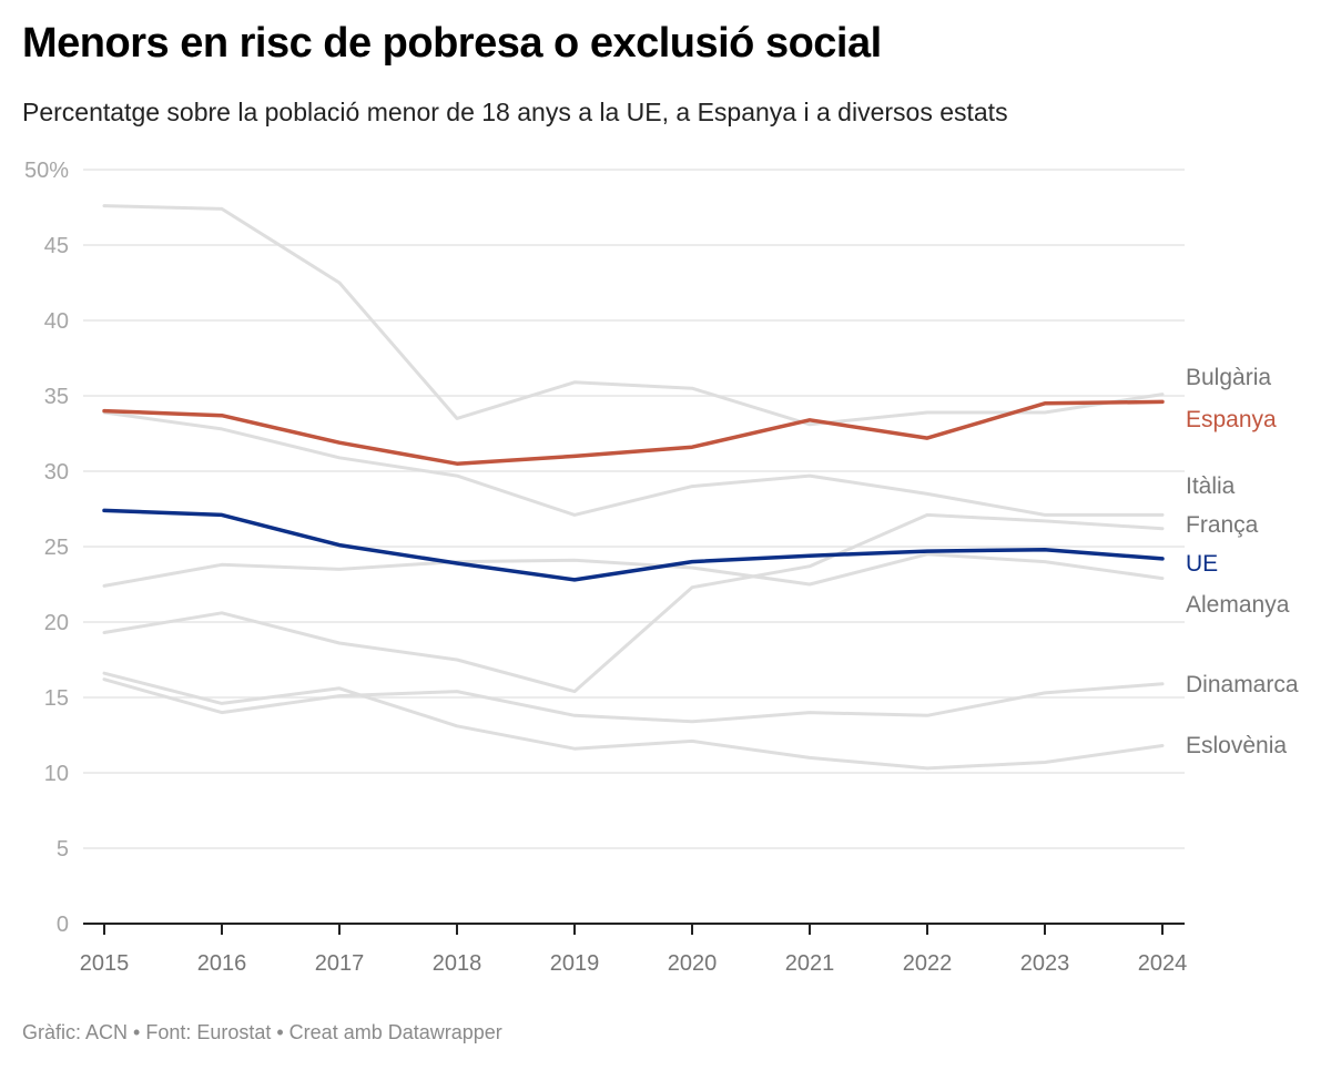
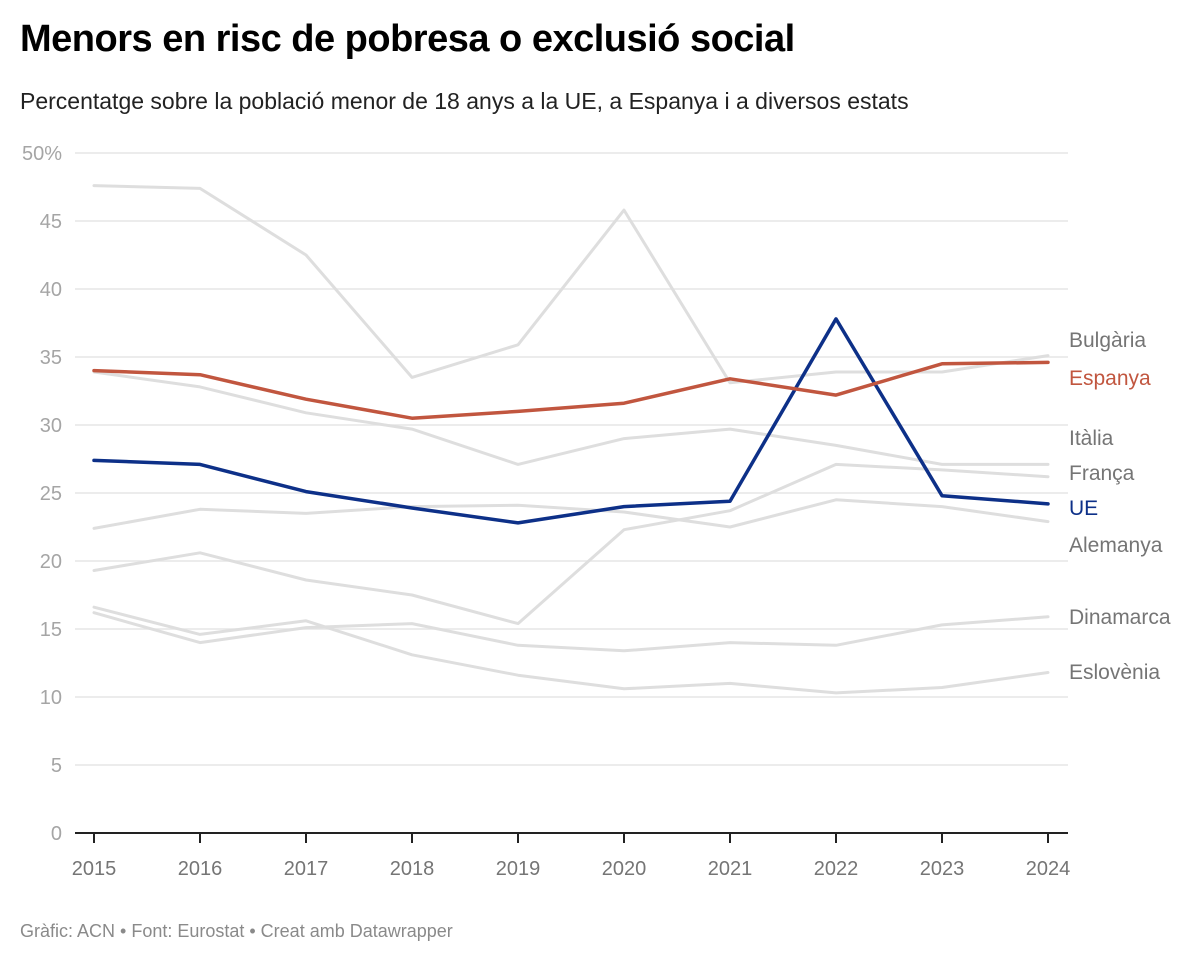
Bulgària/2020: 35.5% -> 45.8%
Eslovènia/2020: 12.1% -> 10.6%
UE/2022: 24.7% -> 37.8%
